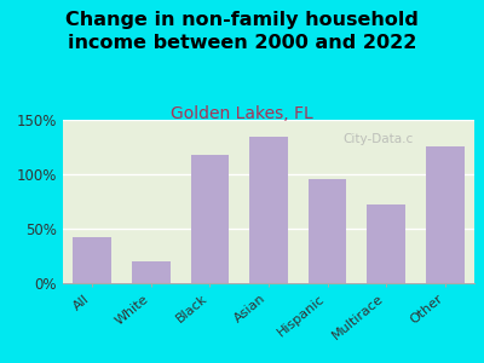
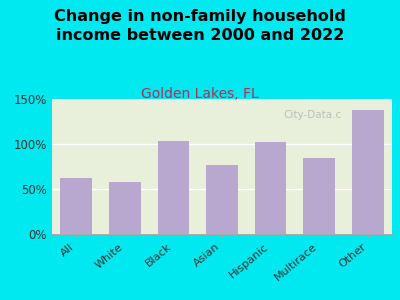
All: 42% -> 62%
White: 20% -> 58%
Black: 118% -> 103%
Asian: 134% -> 77%
Hispanic: 96% -> 102%
Multirace: 72% -> 85%
Other: 126% -> 138%
